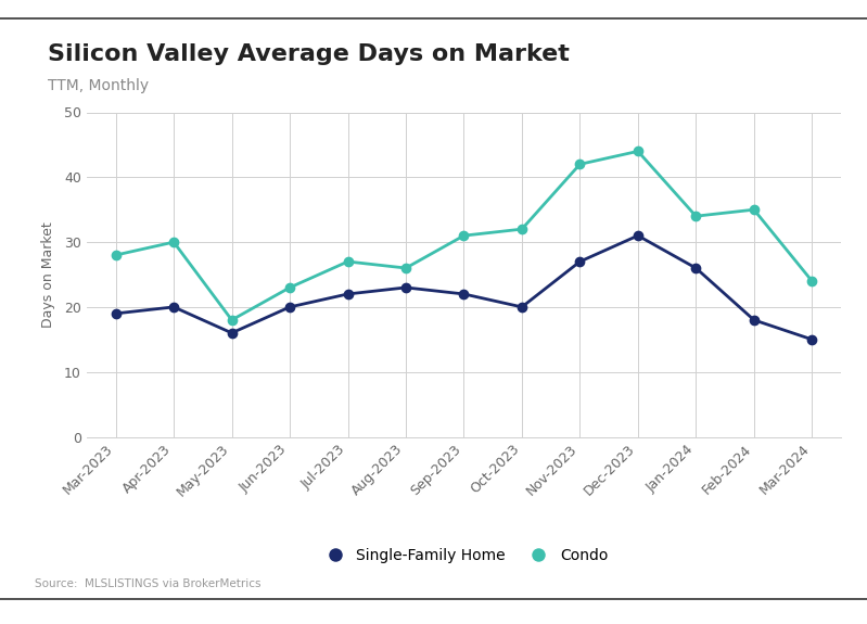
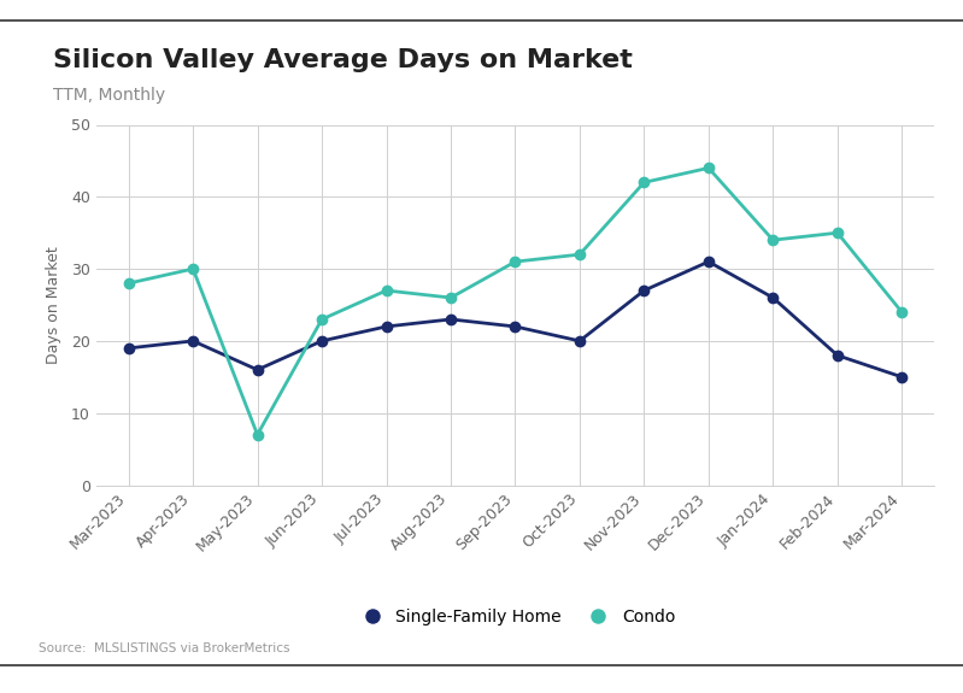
Condo/May-2023: 18 -> 7
